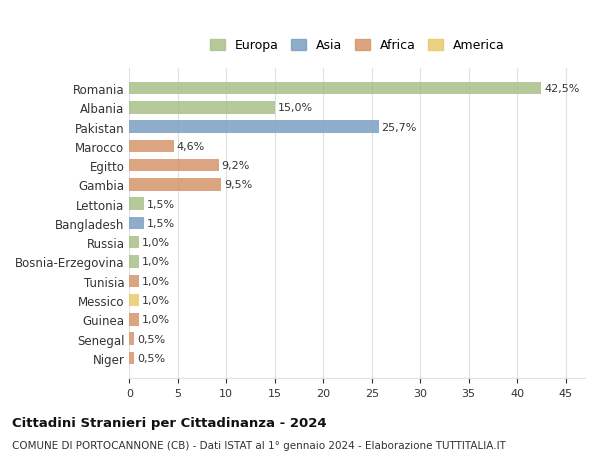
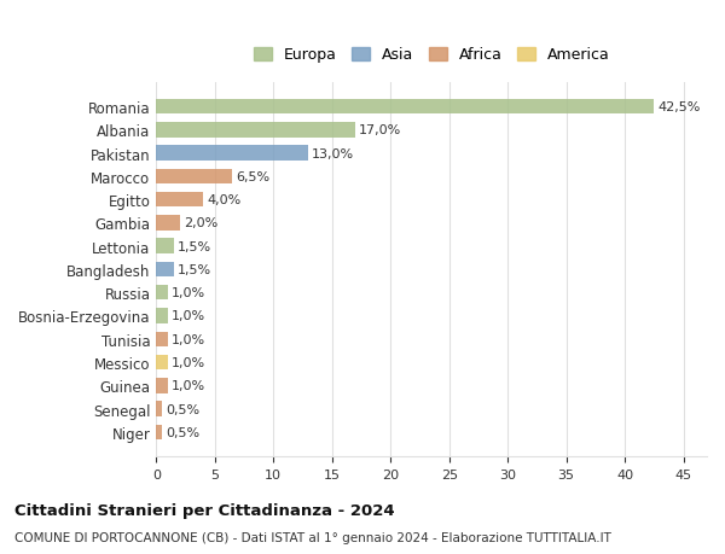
Albania: 15,0% -> 17,0%
Pakistan: 25,7% -> 13,0%
Marocco: 4,6% -> 6,5%
Egitto: 9,2% -> 4,0%
Gambia: 9,5% -> 2,0%
